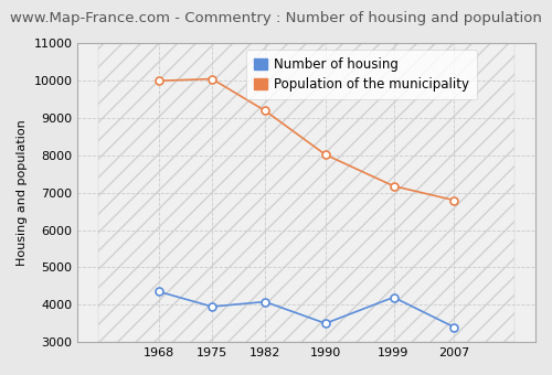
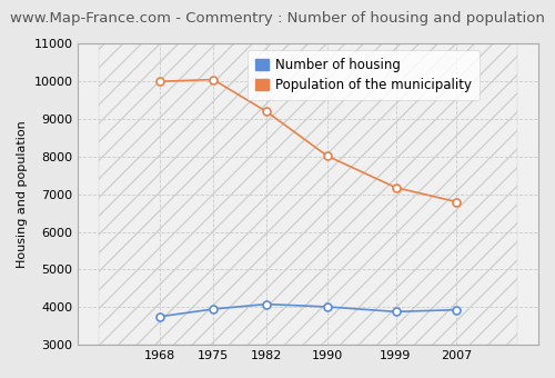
Number of housing/1968: 4350 -> 3750
Number of housing/1990: 3500 -> 4010
Number of housing/1999: 4200 -> 3880
Number of housing/2007: 3400 -> 3930
